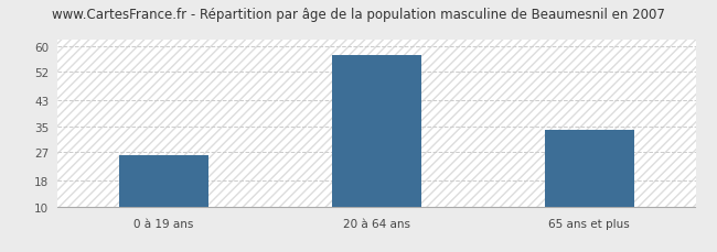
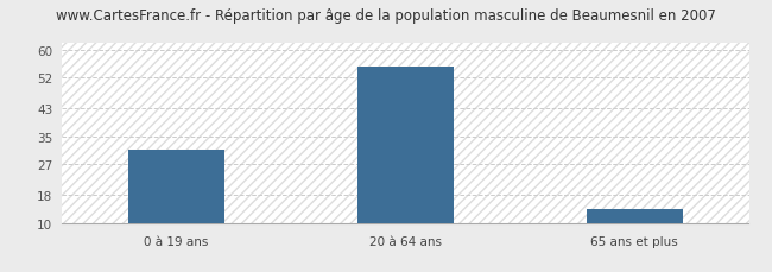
0 à 19 ans: 26 -> 31
20 à 64 ans: 57 -> 55
65 ans et plus: 34 -> 14
